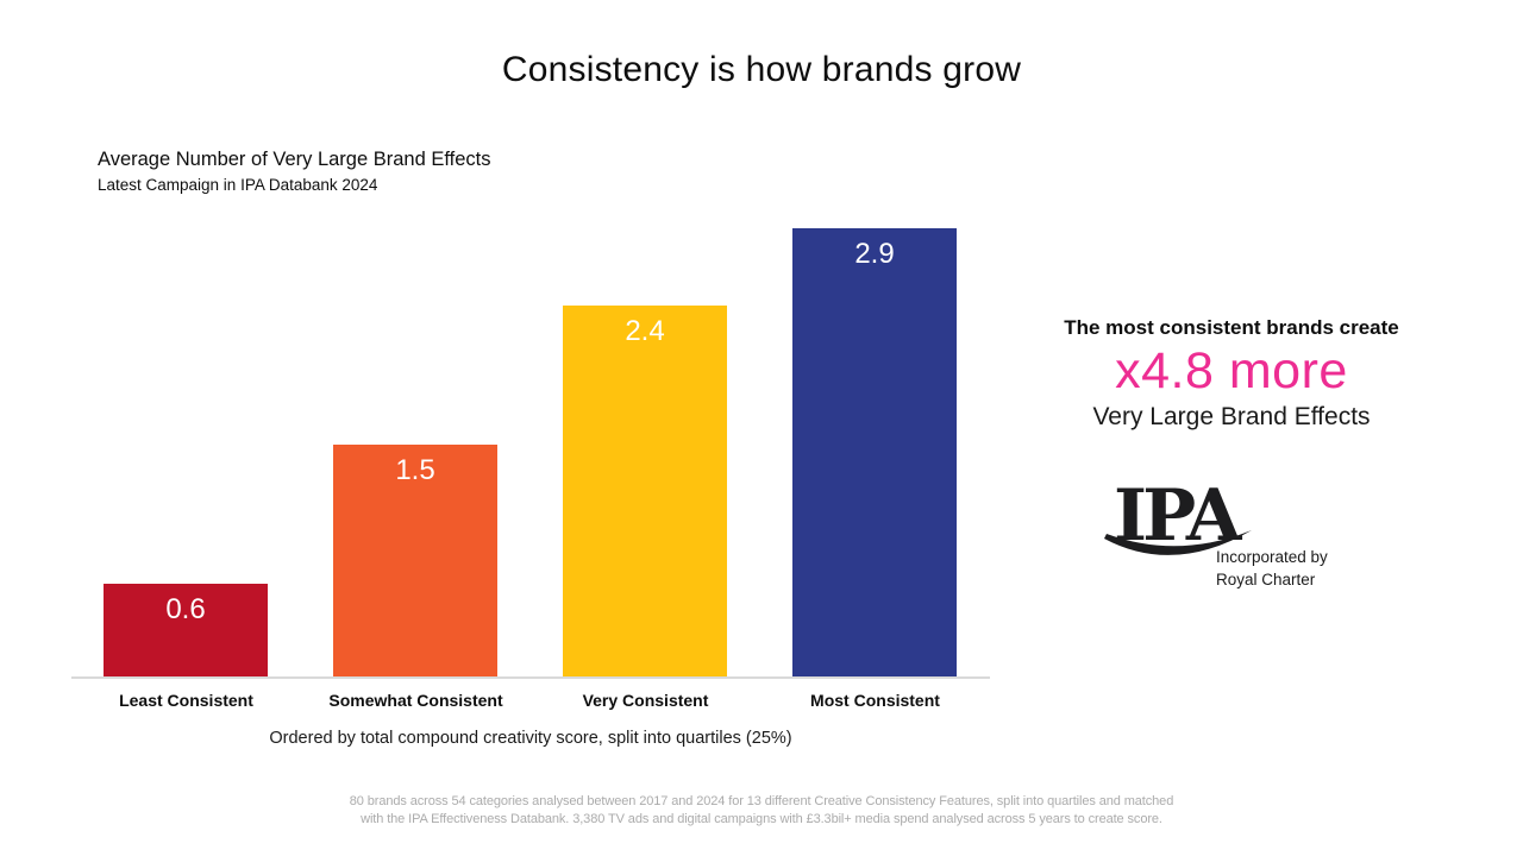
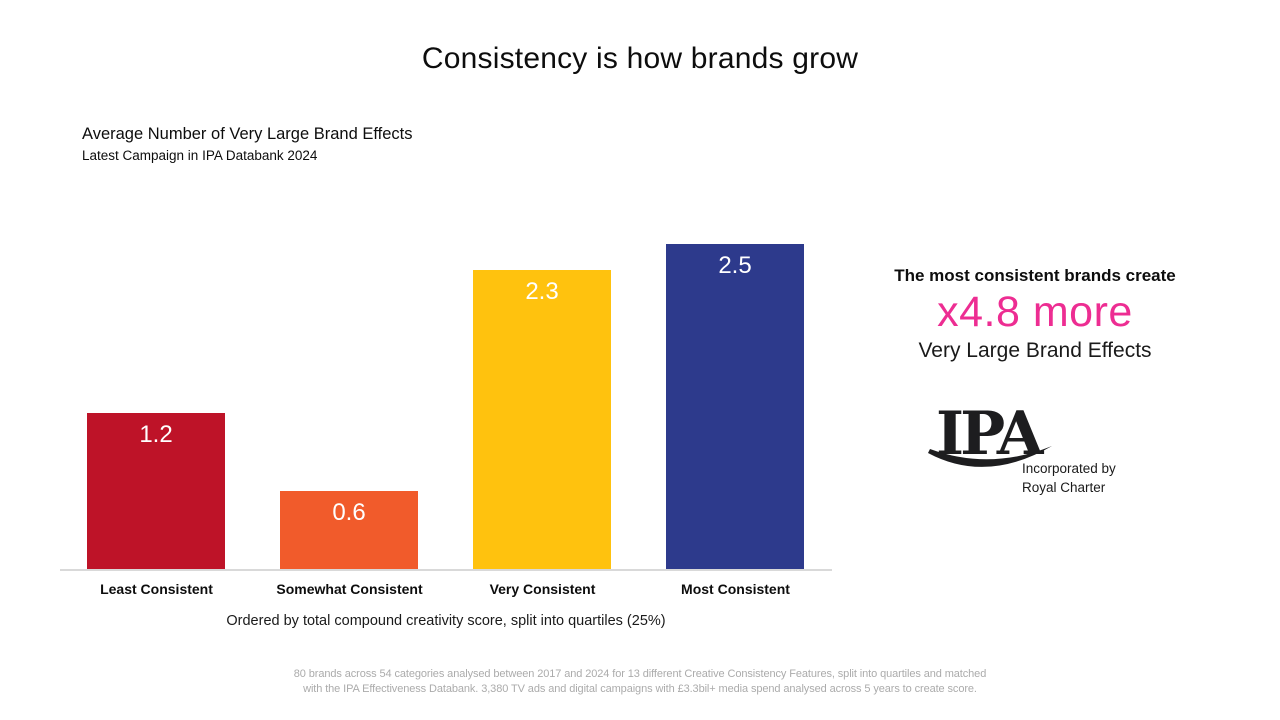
Least Consistent: 0.6 -> 1.2
Somewhat Consistent: 1.5 -> 0.6
Very Consistent: 2.4 -> 2.3
Most Consistent: 2.9 -> 2.5
